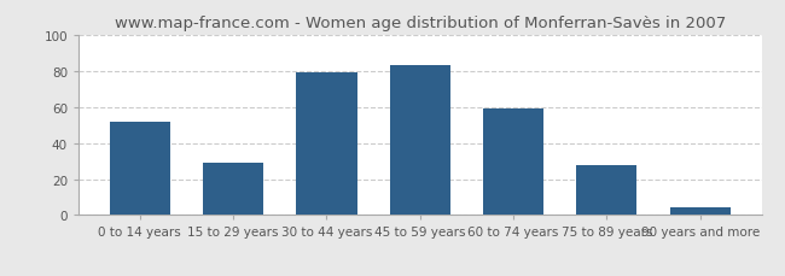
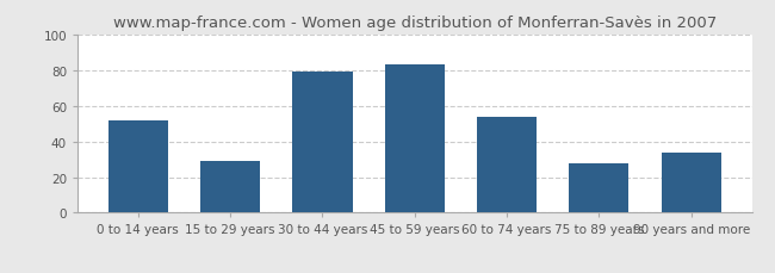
60 to 74 years: 59 -> 54
90 years and more: 4 -> 34
